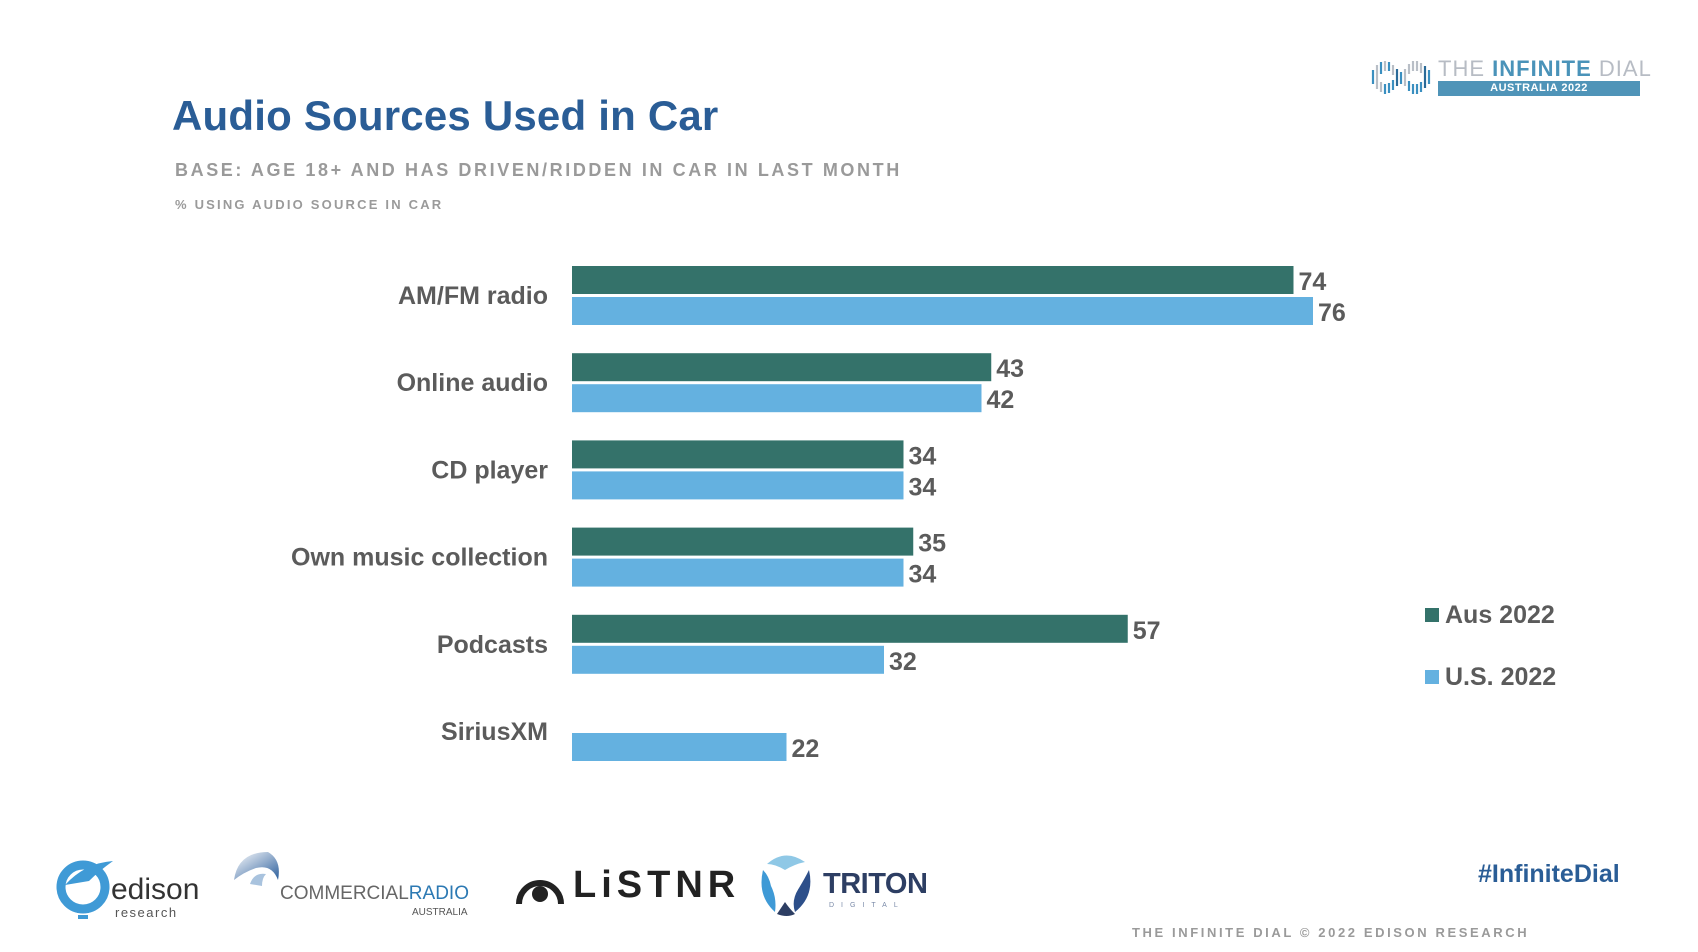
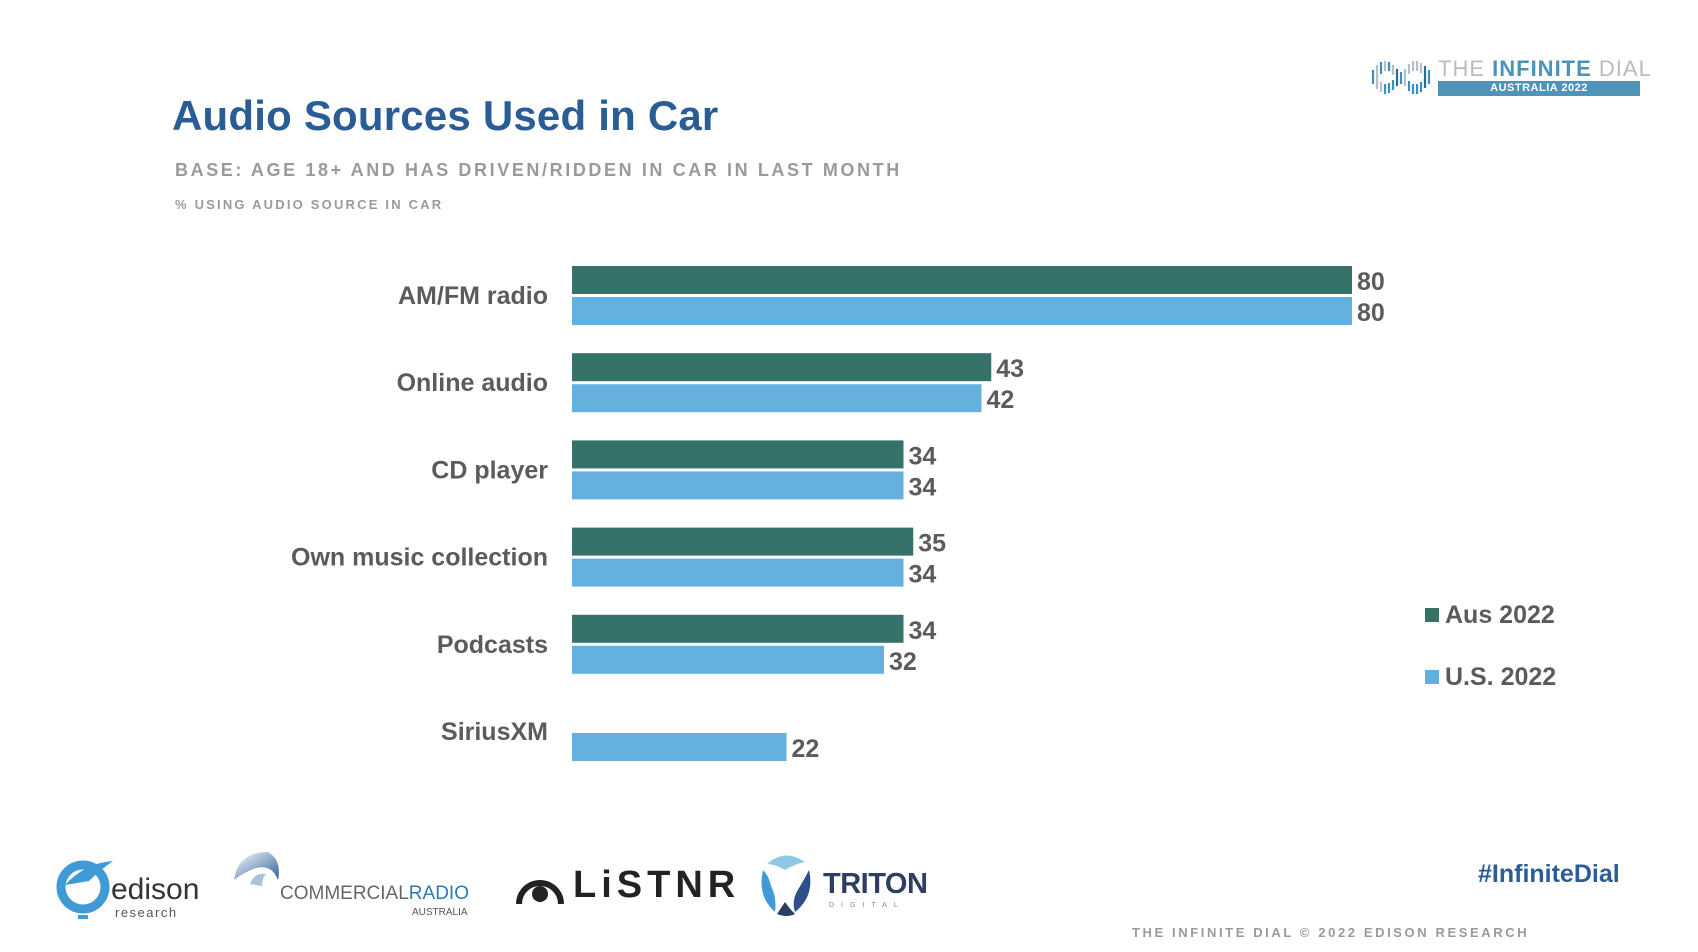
Aus 2022/AM/FM radio: 74 -> 80
U.S. 2022/AM/FM radio: 76 -> 80
Aus 2022/Podcasts: 57 -> 34
